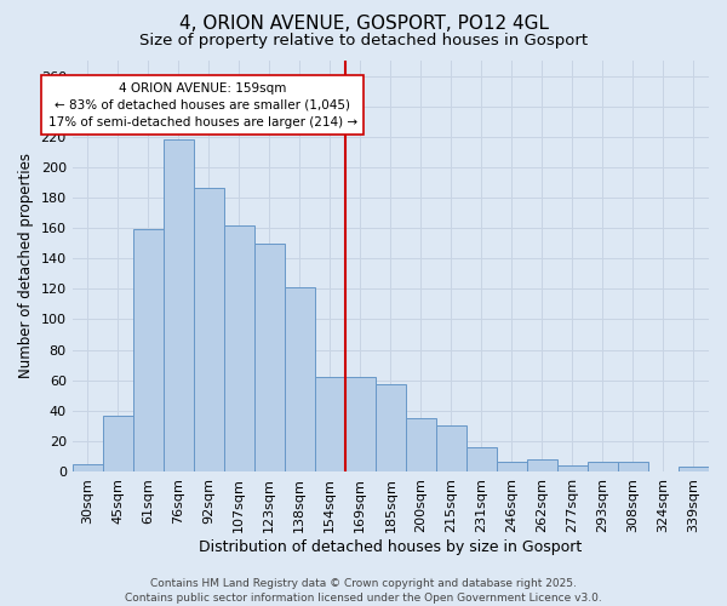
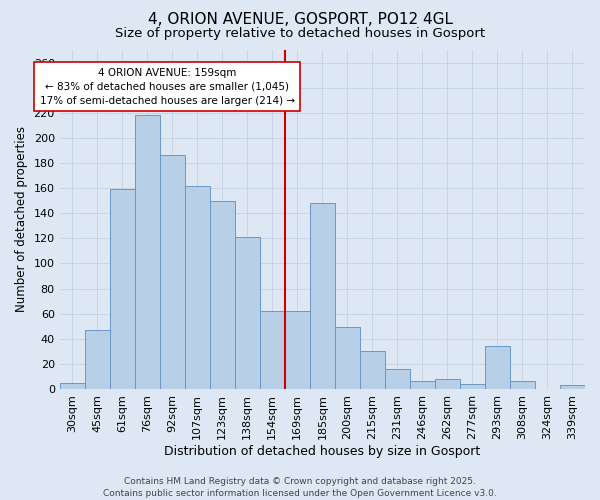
45sqm: 37 -> 47
185sqm: 57 -> 148
200sqm: 35 -> 49
293sqm: 6 -> 34
